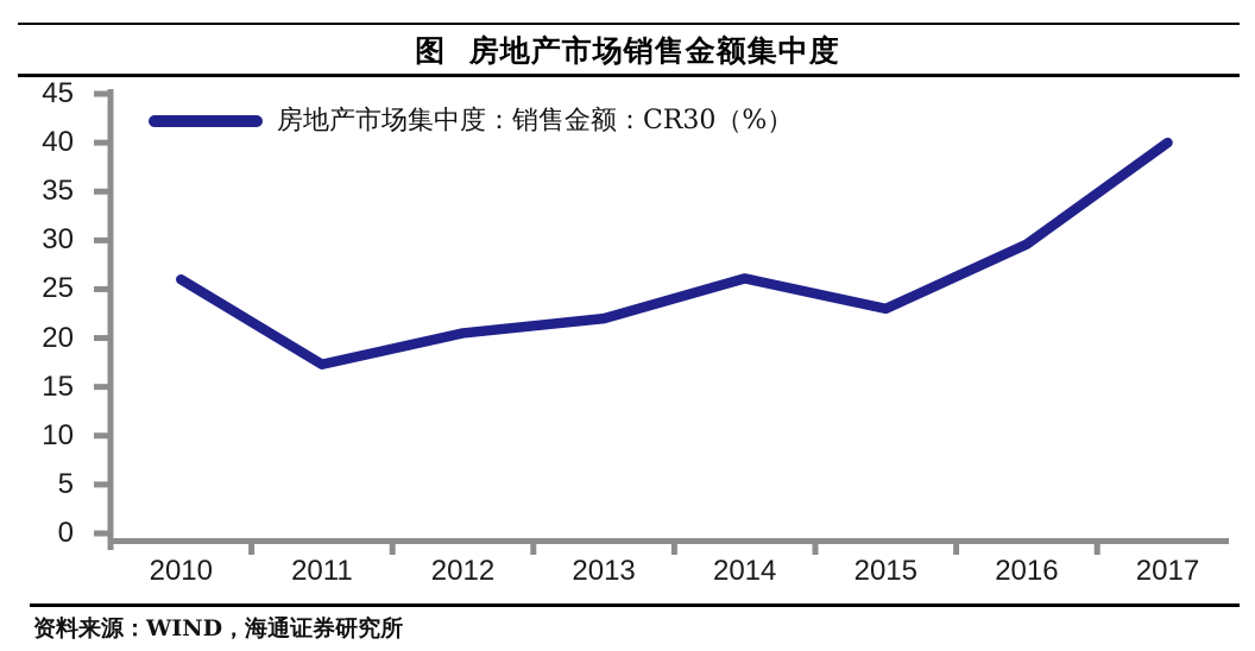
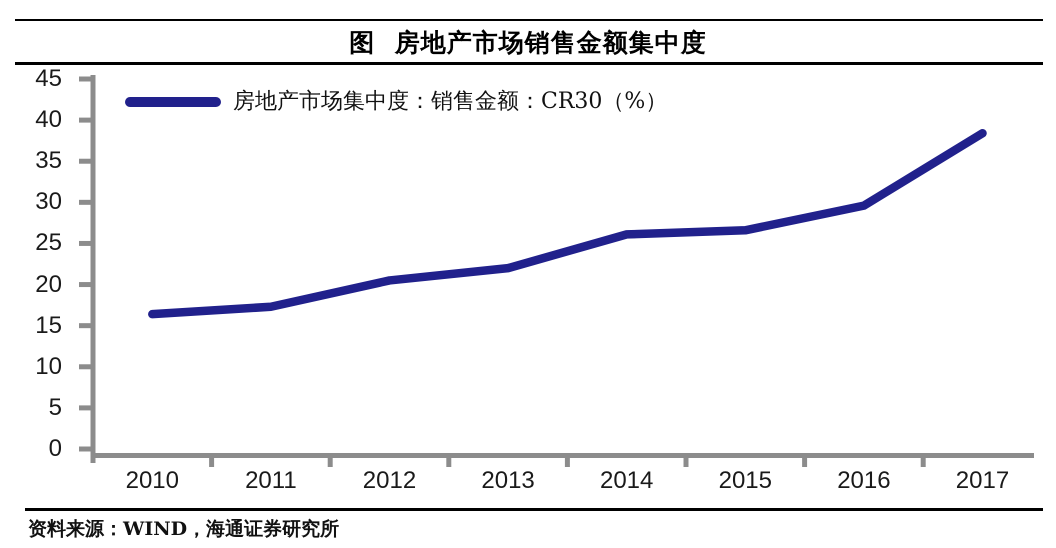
2010: 26 -> 16
2015: 23 -> 27
2017: 40 -> 38
